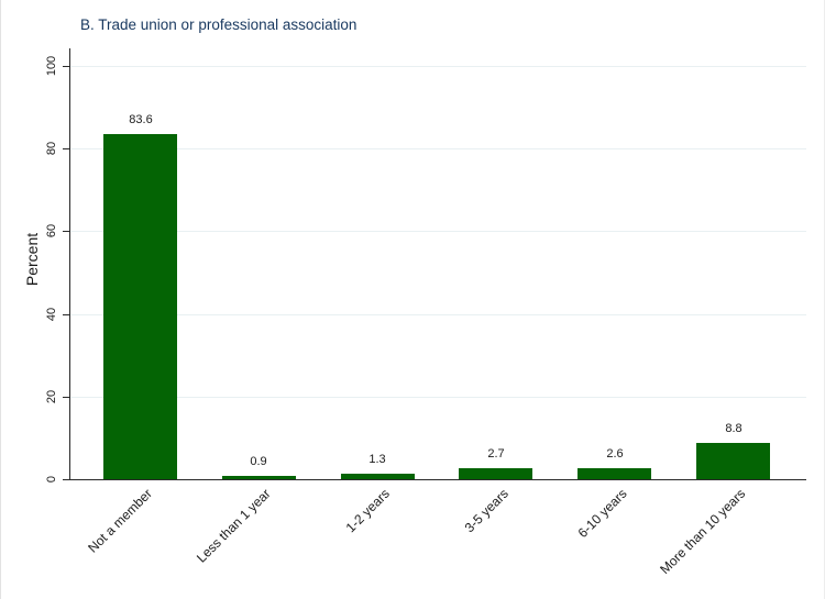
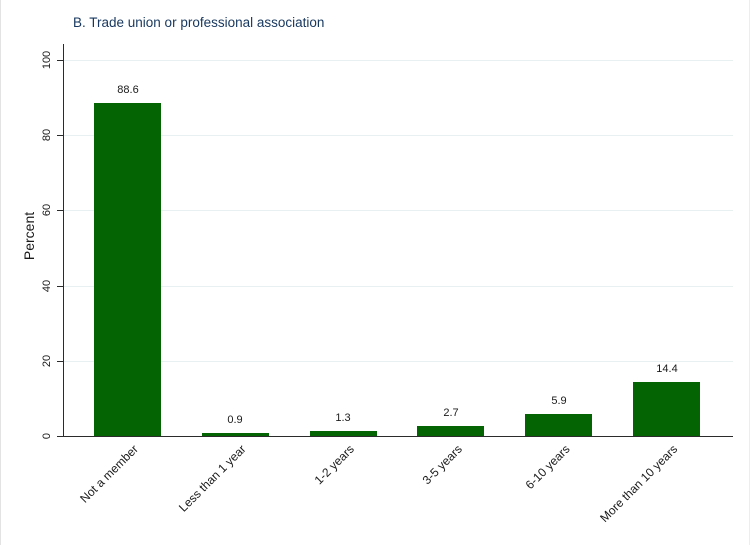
Not a member: 83.6 -> 88.6
6-10 years: 2.6 -> 5.9
More than 10 years: 8.8 -> 14.4
